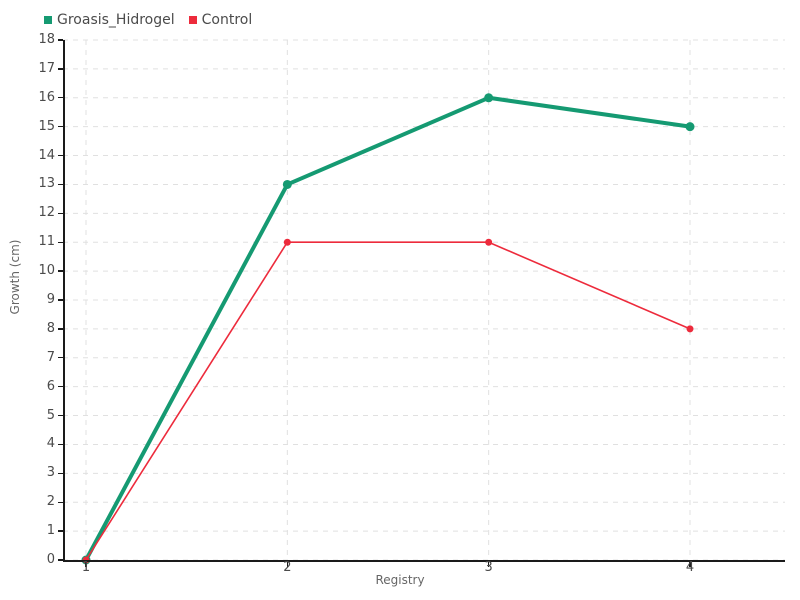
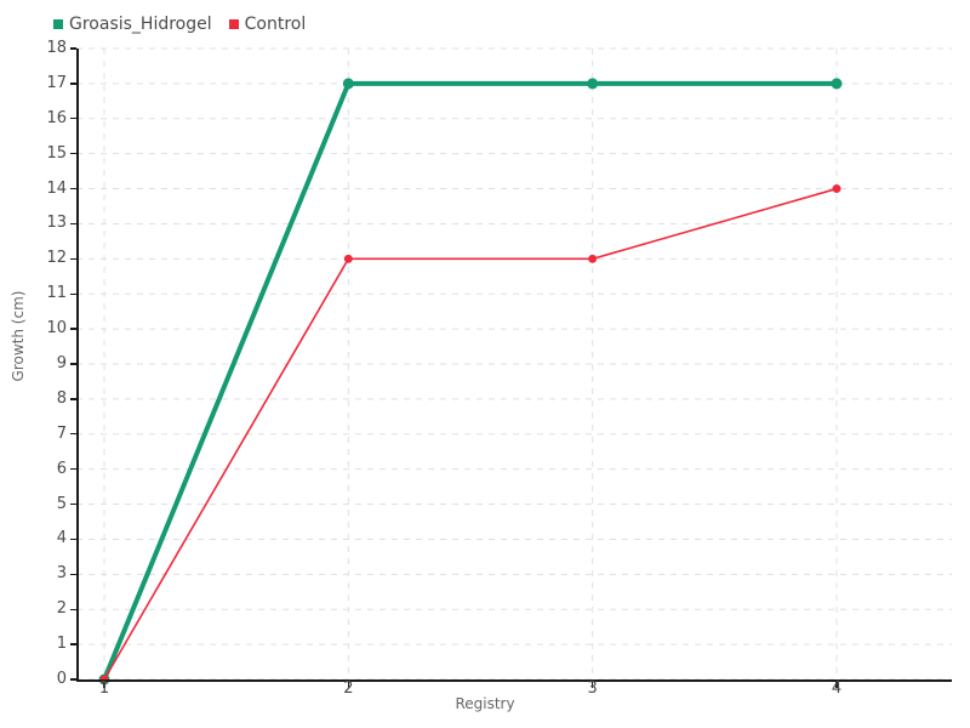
Groasis_Hidrogel/2: 13 -> 17
Control/2: 11 -> 12
Groasis_Hidrogel/3: 16 -> 17
Control/3: 11 -> 12
Groasis_Hidrogel/4: 15 -> 17
Control/4: 8 -> 14
